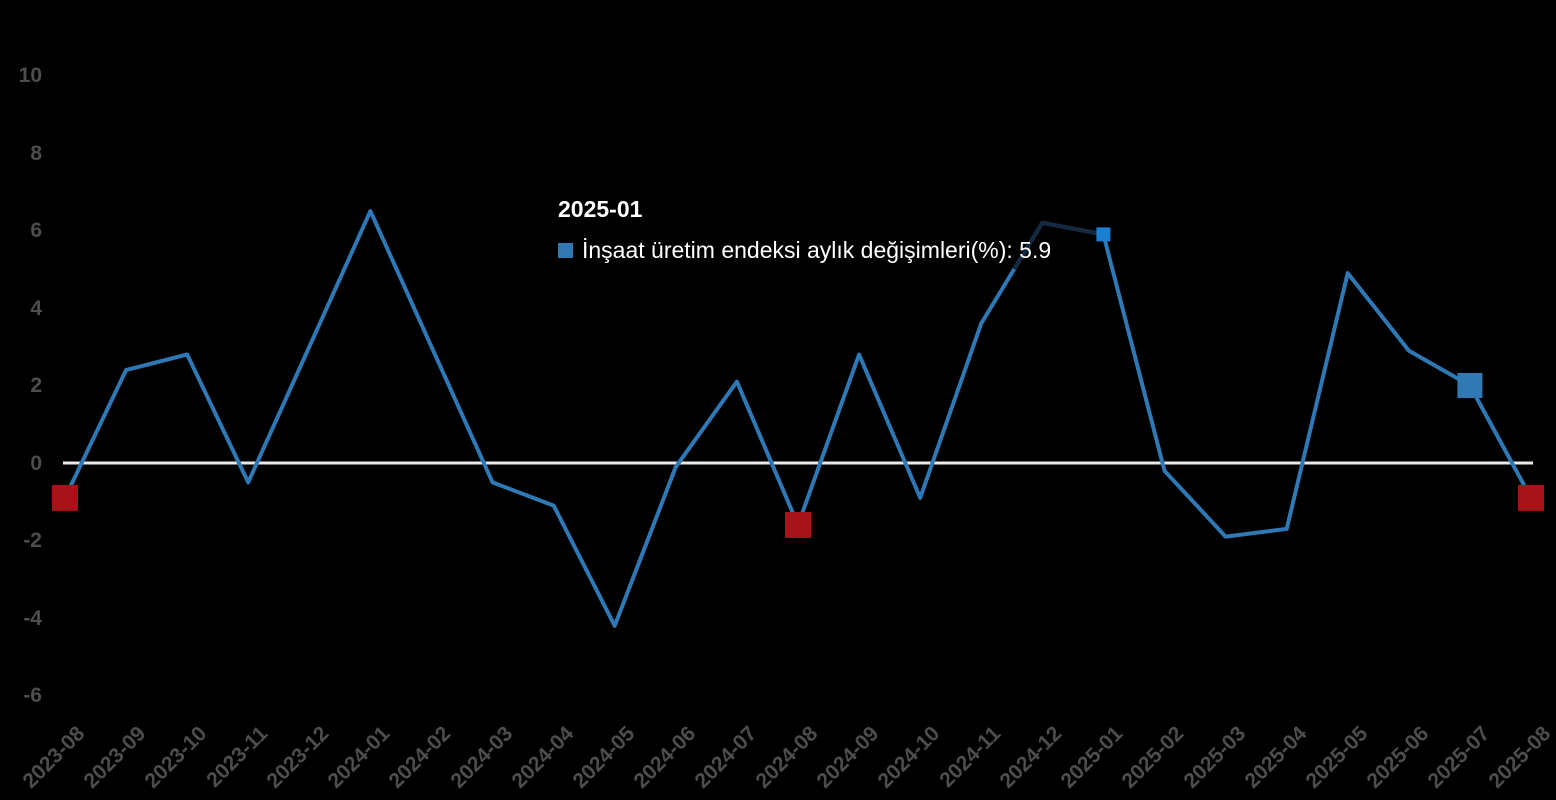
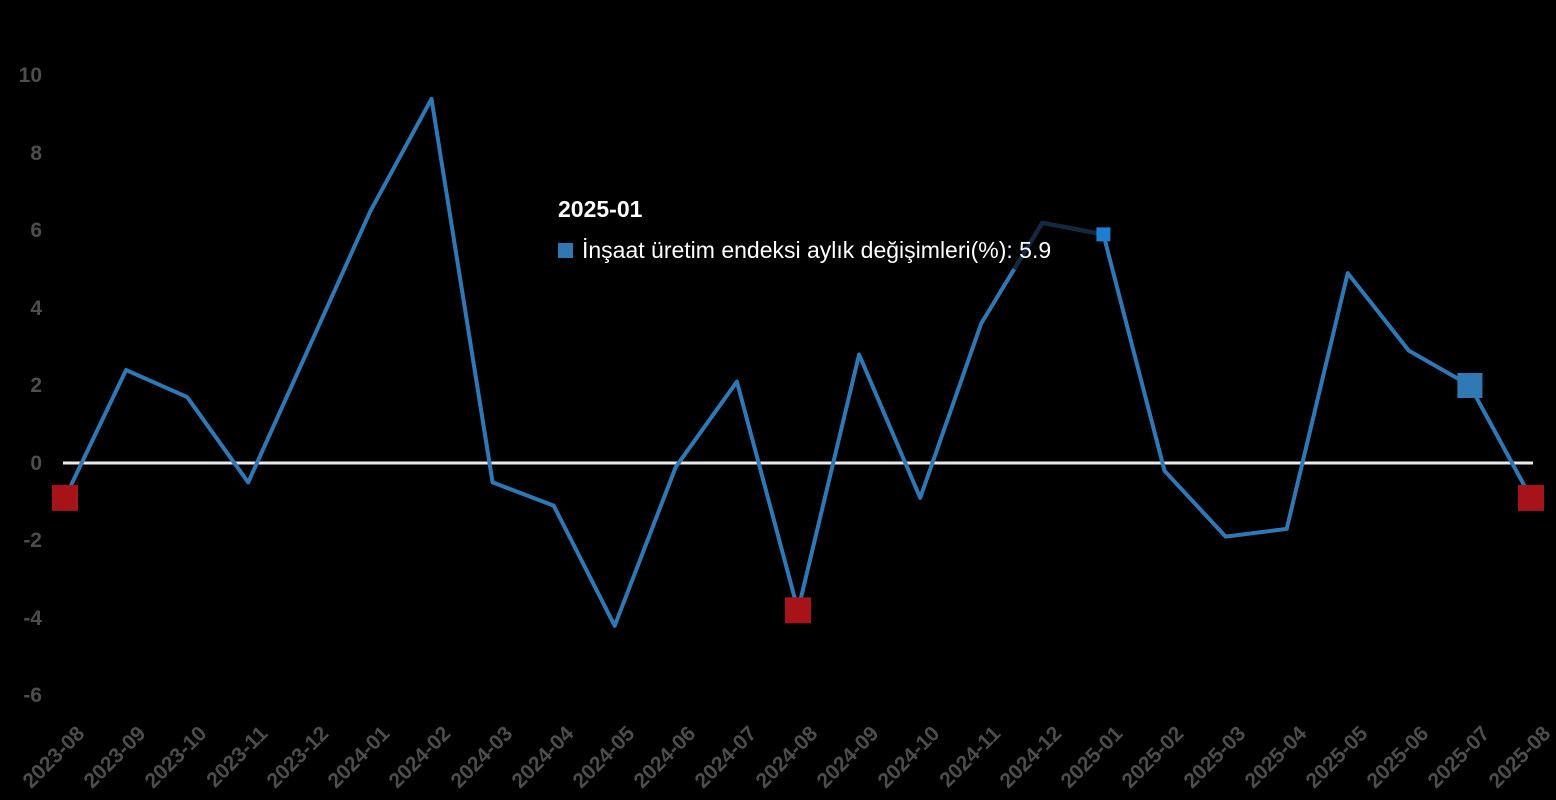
2023-10: 2.8 -> 1.7
2024-02: 3.0 -> 9.4
2024-08: -1.6 -> -3.8
